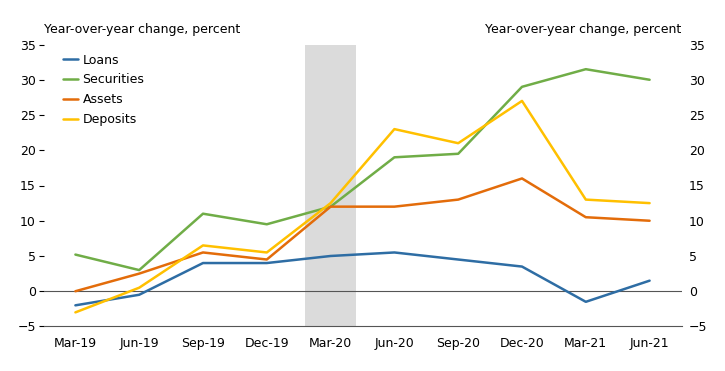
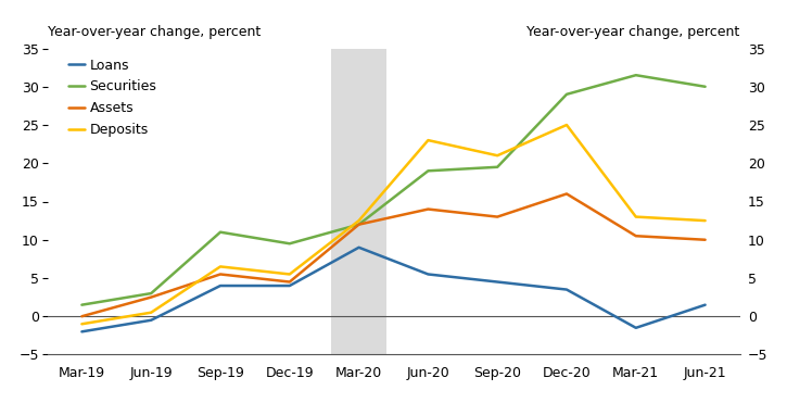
Securities/Mar-19: 5.2 -> 1.5
Deposits/Mar-19: -3.0 -> -1.0
Loans/Mar-20: 5.0 -> 9.0
Assets/Jun-20: 12.0 -> 14.0
Deposits/Dec-20: 27.0 -> 25.0
